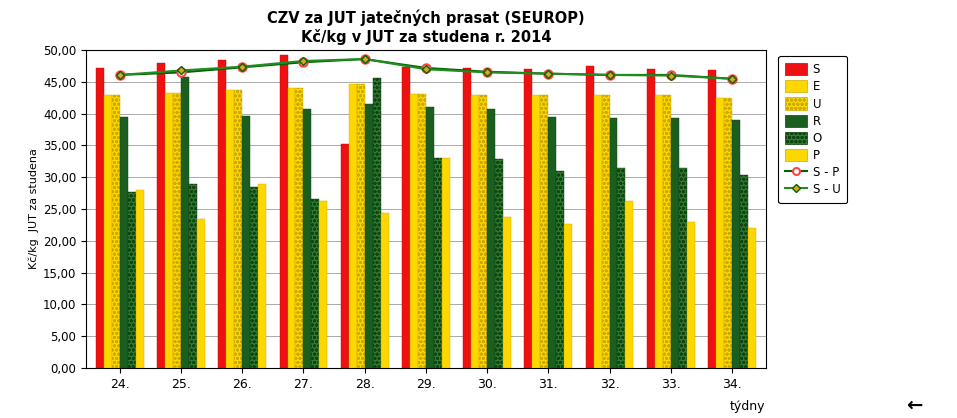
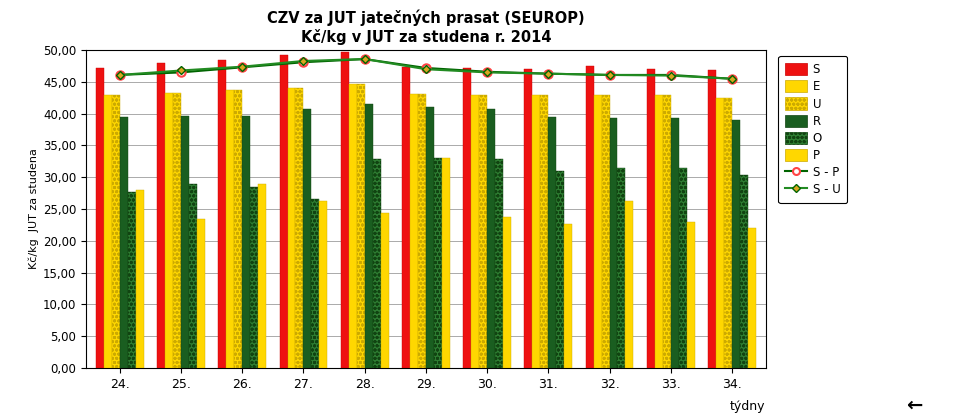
R/25.: 45,8 -> 39,7
S/28.: 35,2 -> 49,7
O/28.: 45,6 -> 32,9
